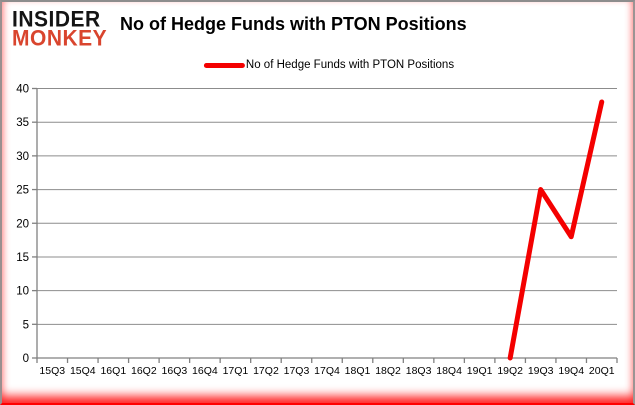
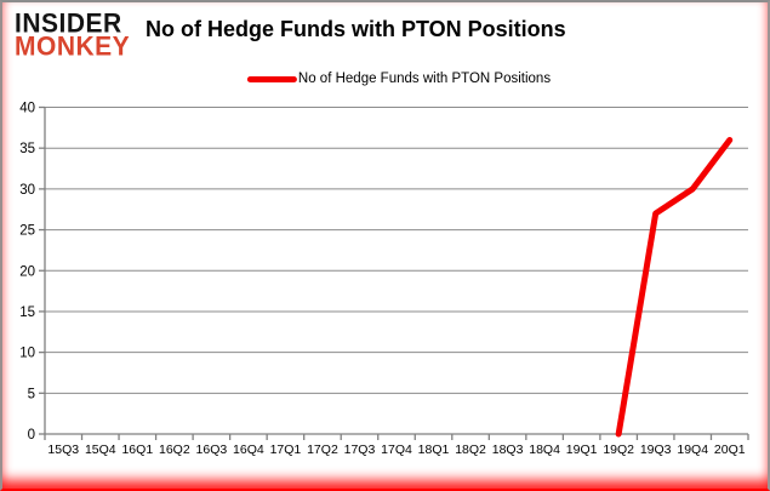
19Q3: 25 -> 27
19Q4: 18 -> 30
20Q1: 38 -> 36
